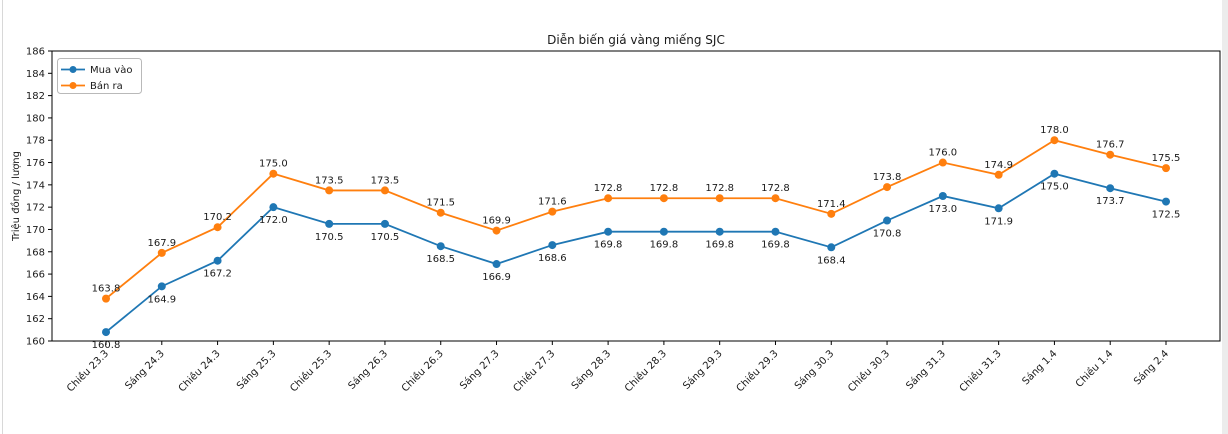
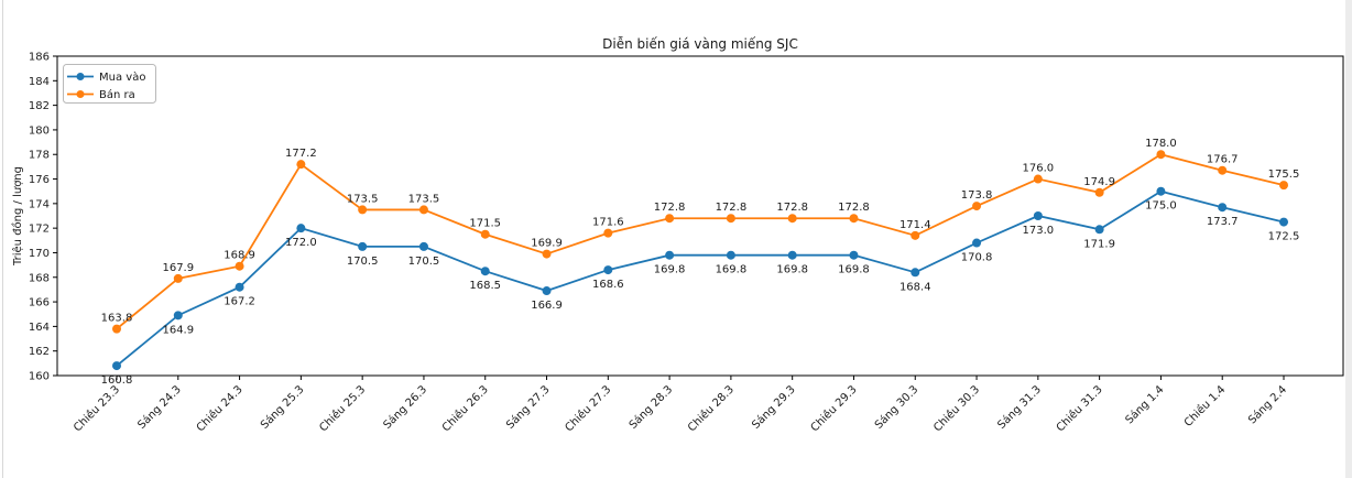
Bán ra/Chiều 24.3: 170.2 -> 168.9
Bán ra/Sáng 25.3: 175.0 -> 177.2
